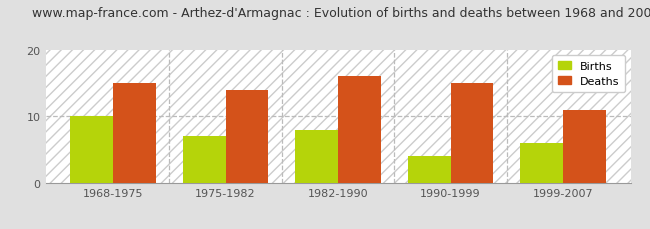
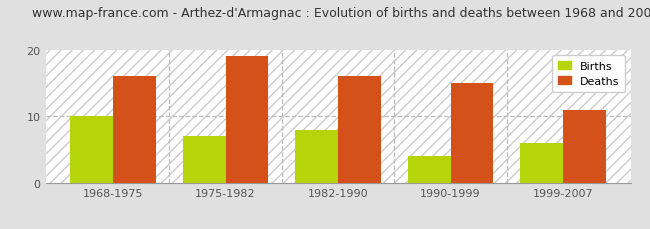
Deaths/1968-1975: 15 -> 16
Deaths/1975-1982: 14 -> 19
